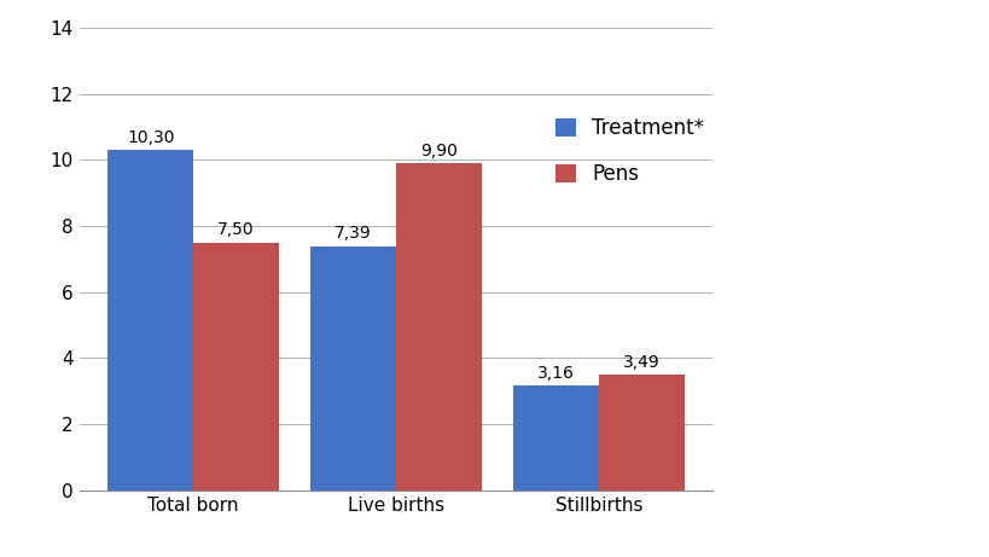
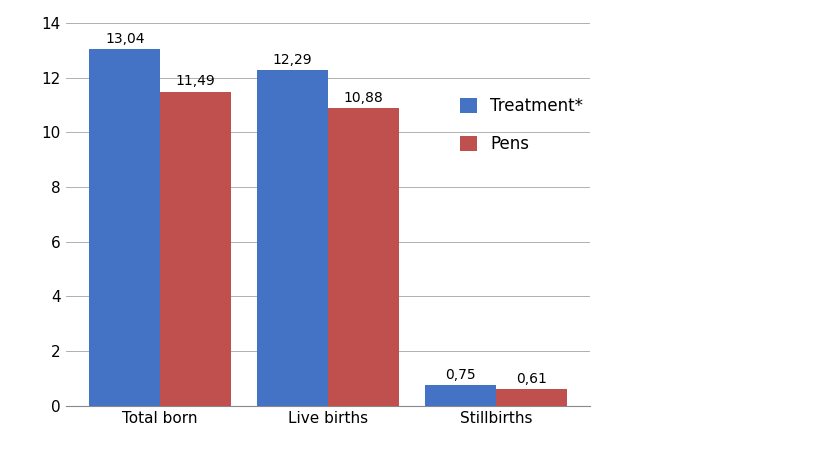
Treatment*/Total born: 10,30 -> 13,04
Pens/Total born: 7,50 -> 11,49
Treatment*/Live births: 7,39 -> 12,29
Pens/Live births: 9,90 -> 10,88
Treatment*/Stillbirths: 3,16 -> 0,75
Pens/Stillbirths: 3,49 -> 0,61
